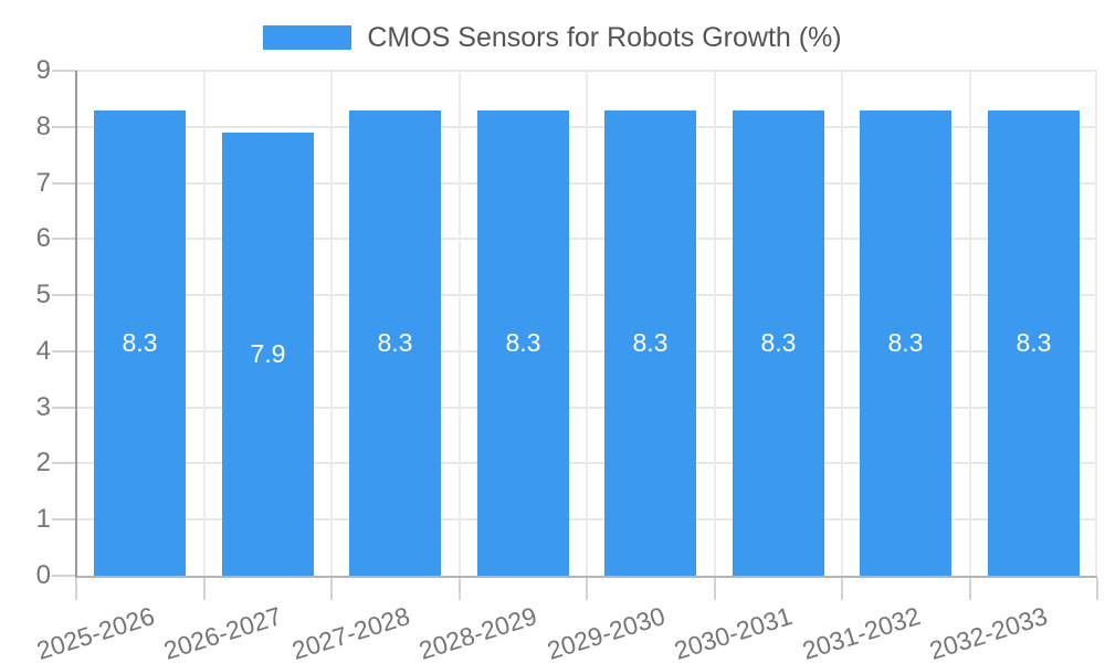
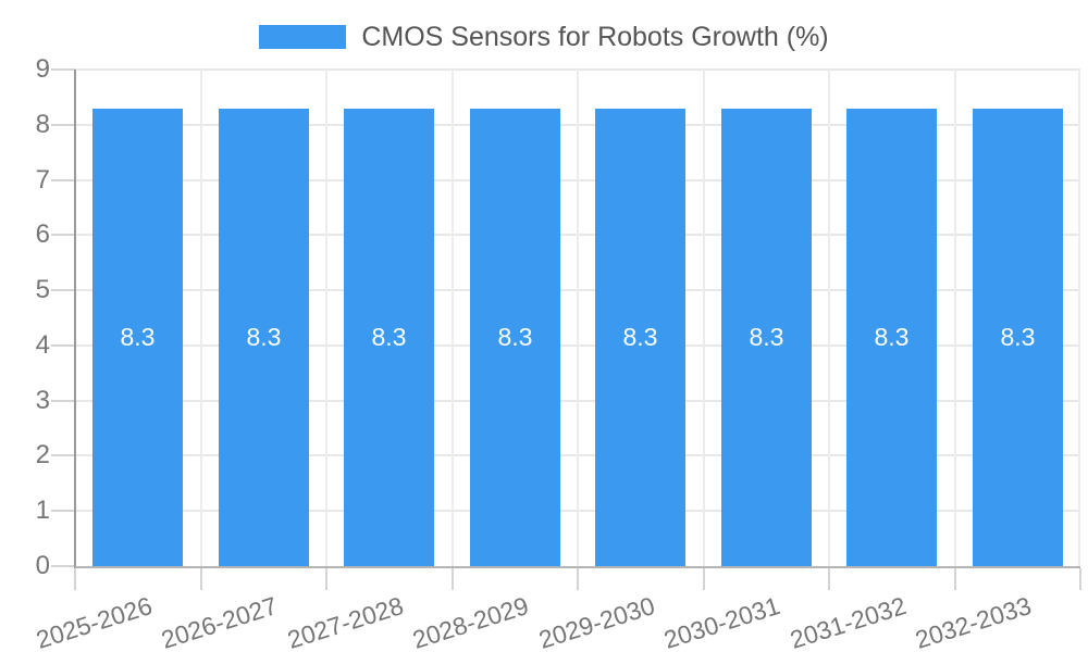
2026-2027: 7.9 -> 8.3
